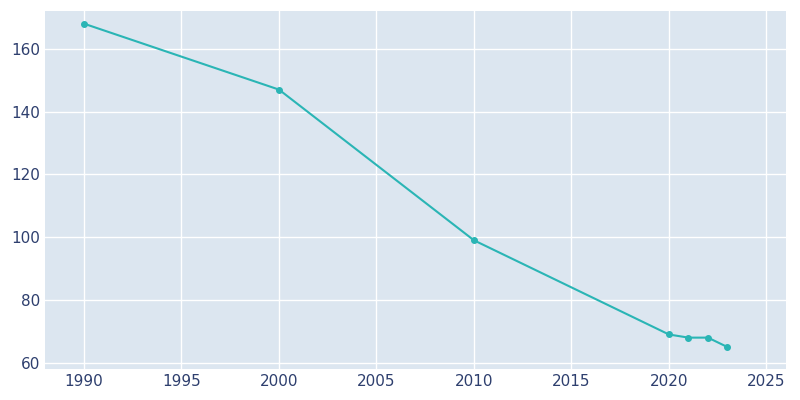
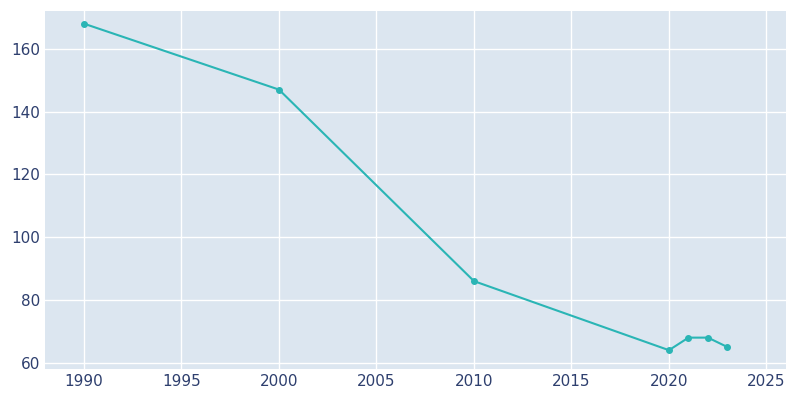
2010: 99 -> 86
2020: 69 -> 64
